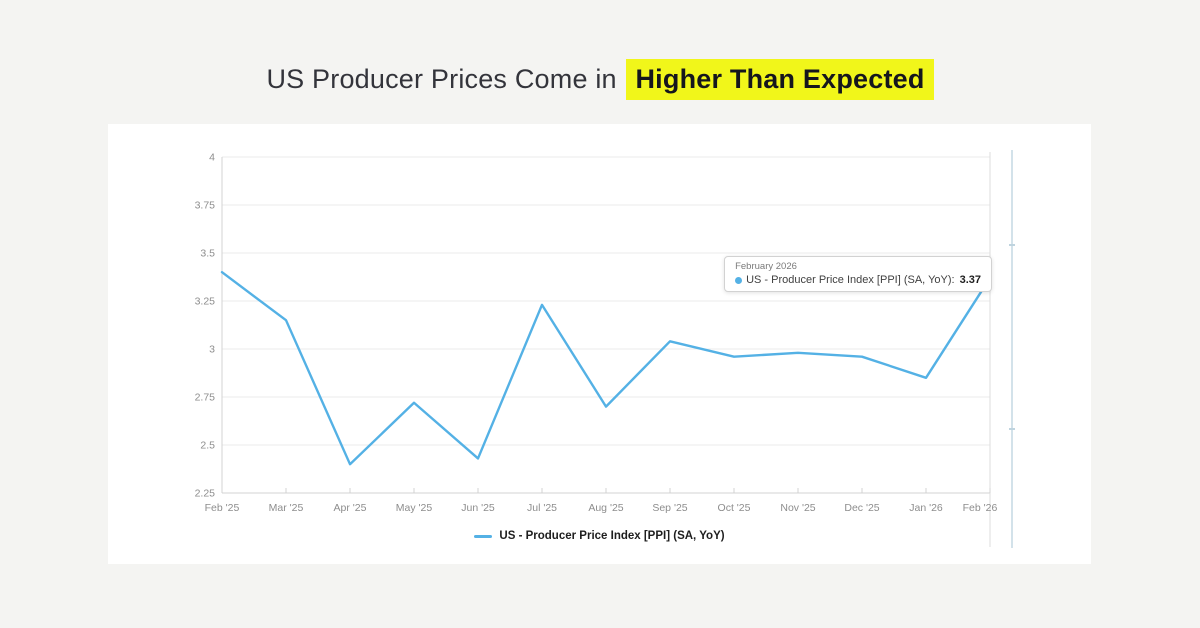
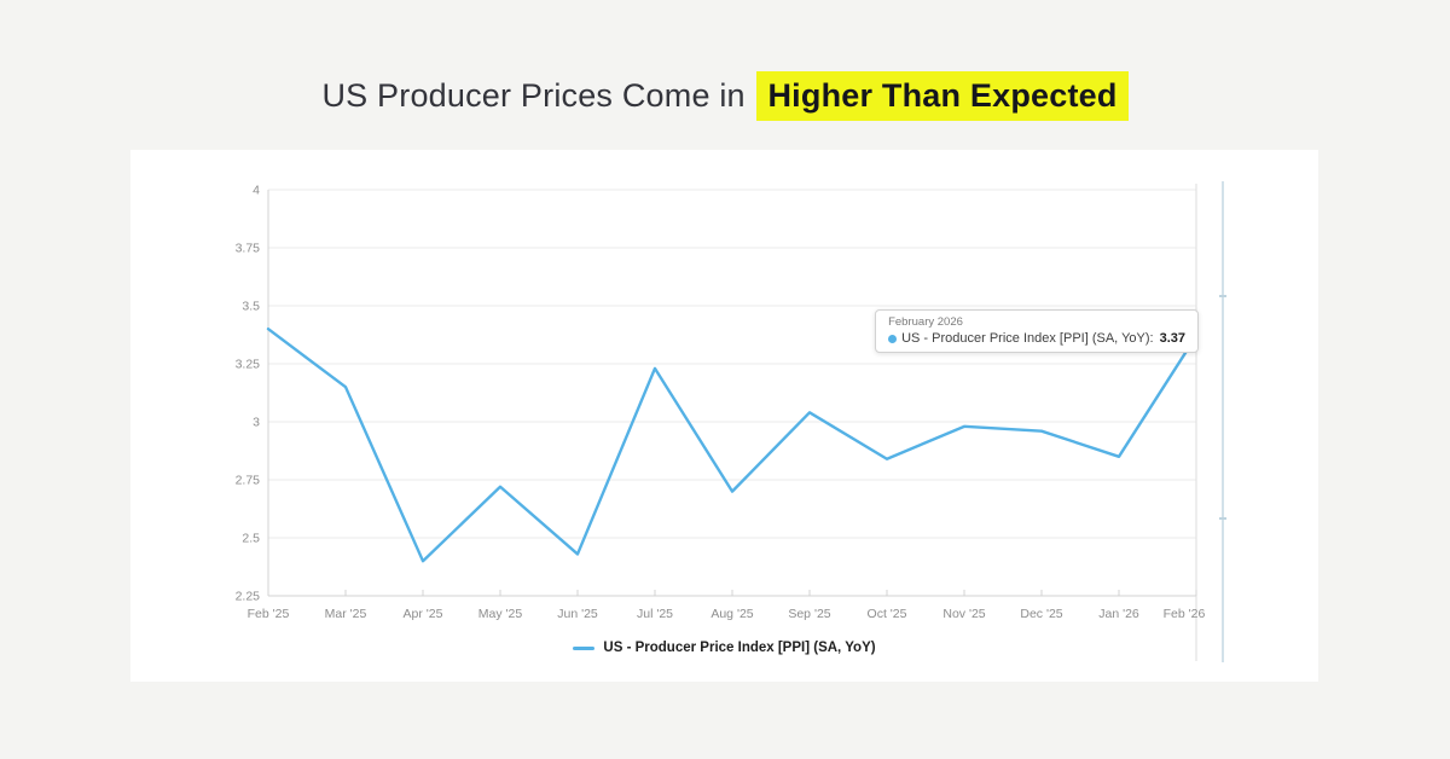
Oct '25: 2.96 -> 2.84
